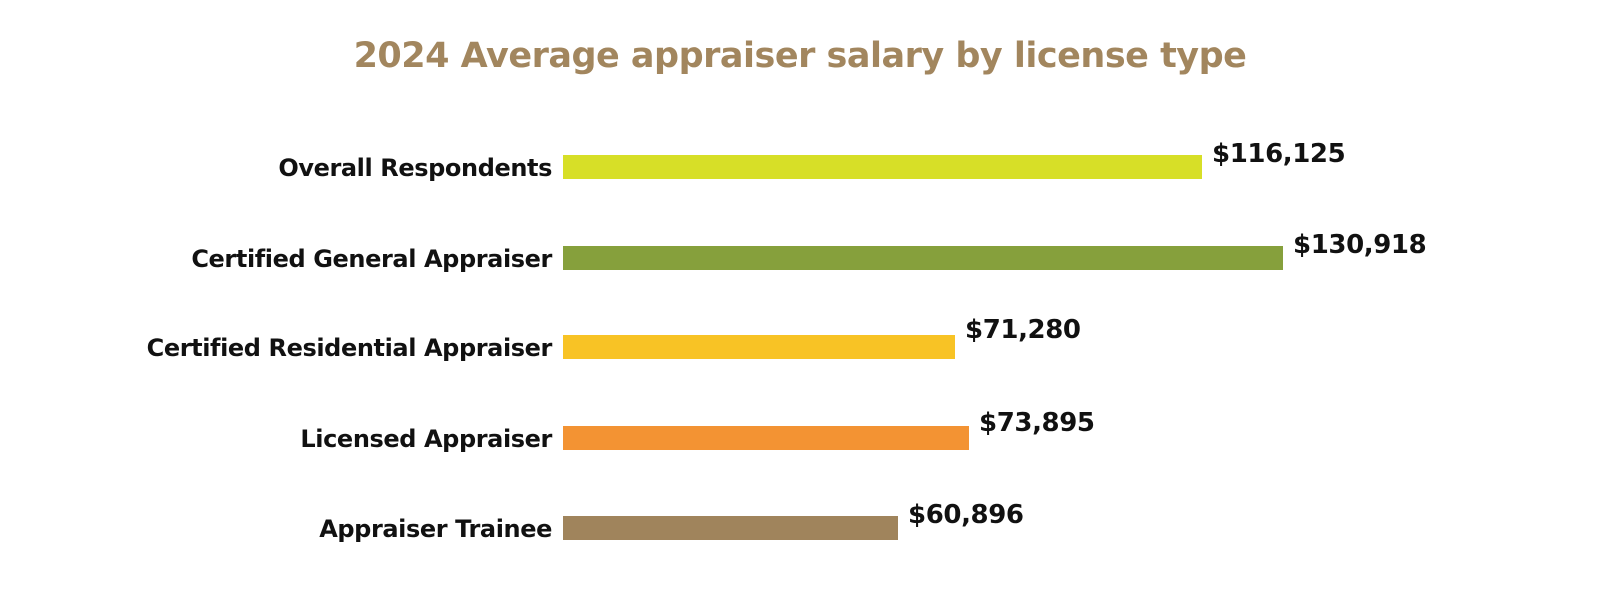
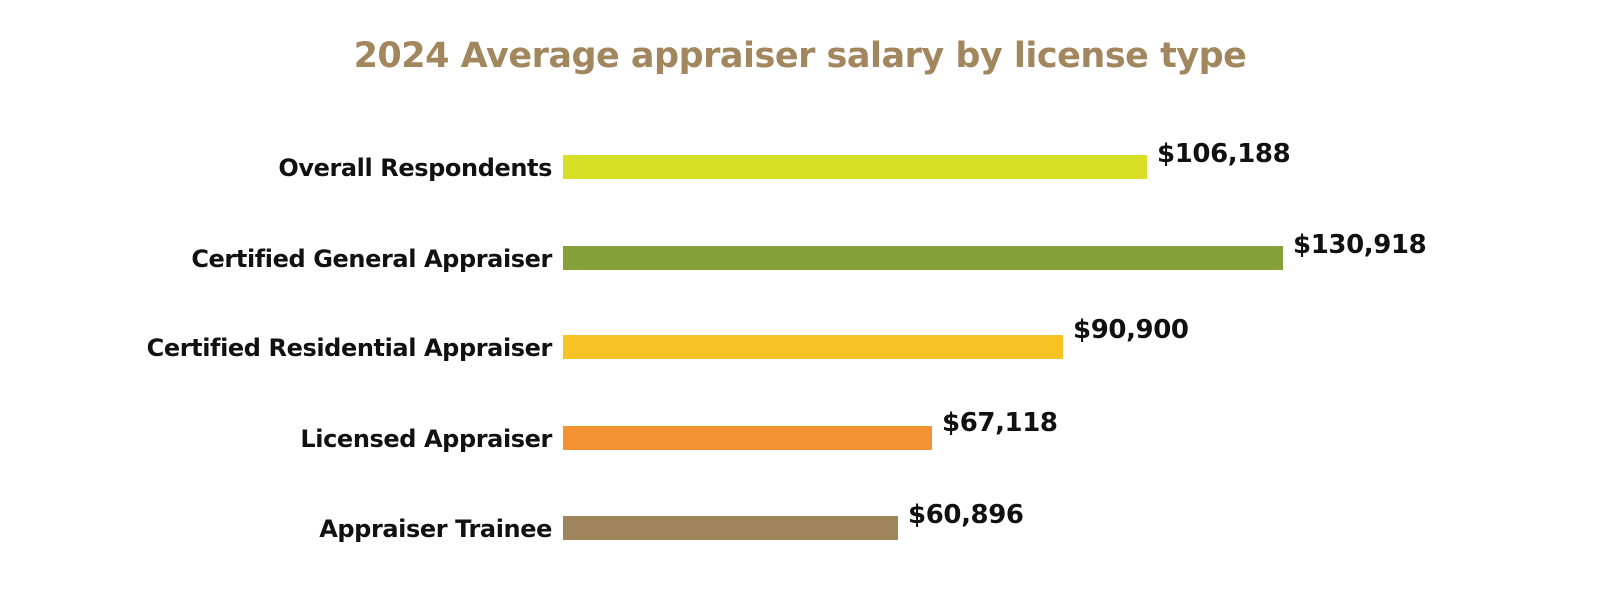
Overall Respondents: $116,125 -> $106,188
Certified Residential Appraiser: $71,280 -> $90,900
Licensed Appraiser: $73,895 -> $67,118
